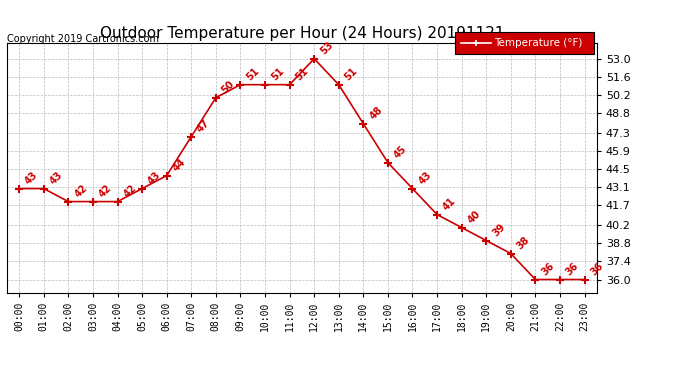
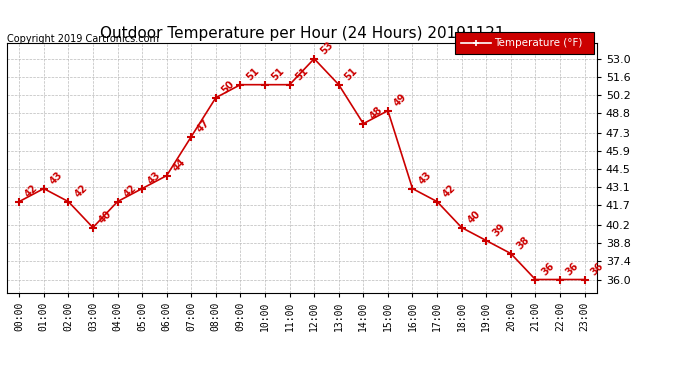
00:00: 43 -> 42
03:00: 42 -> 40
15:00: 45 -> 49
17:00: 41 -> 42
